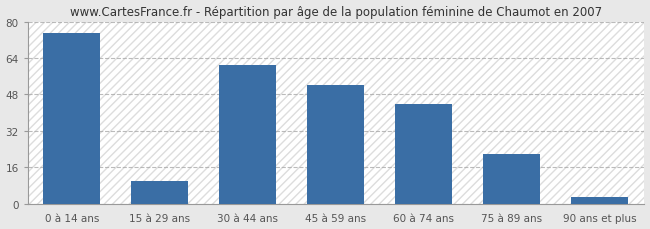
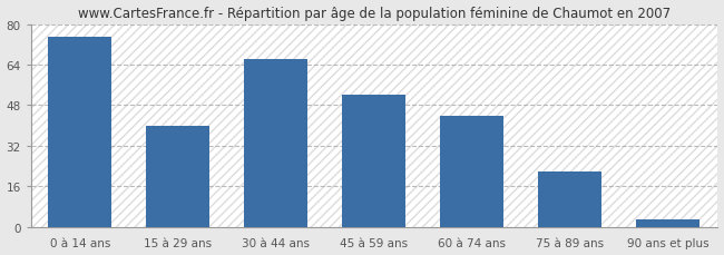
15 à 29 ans: 10 -> 40
30 à 44 ans: 61 -> 66
